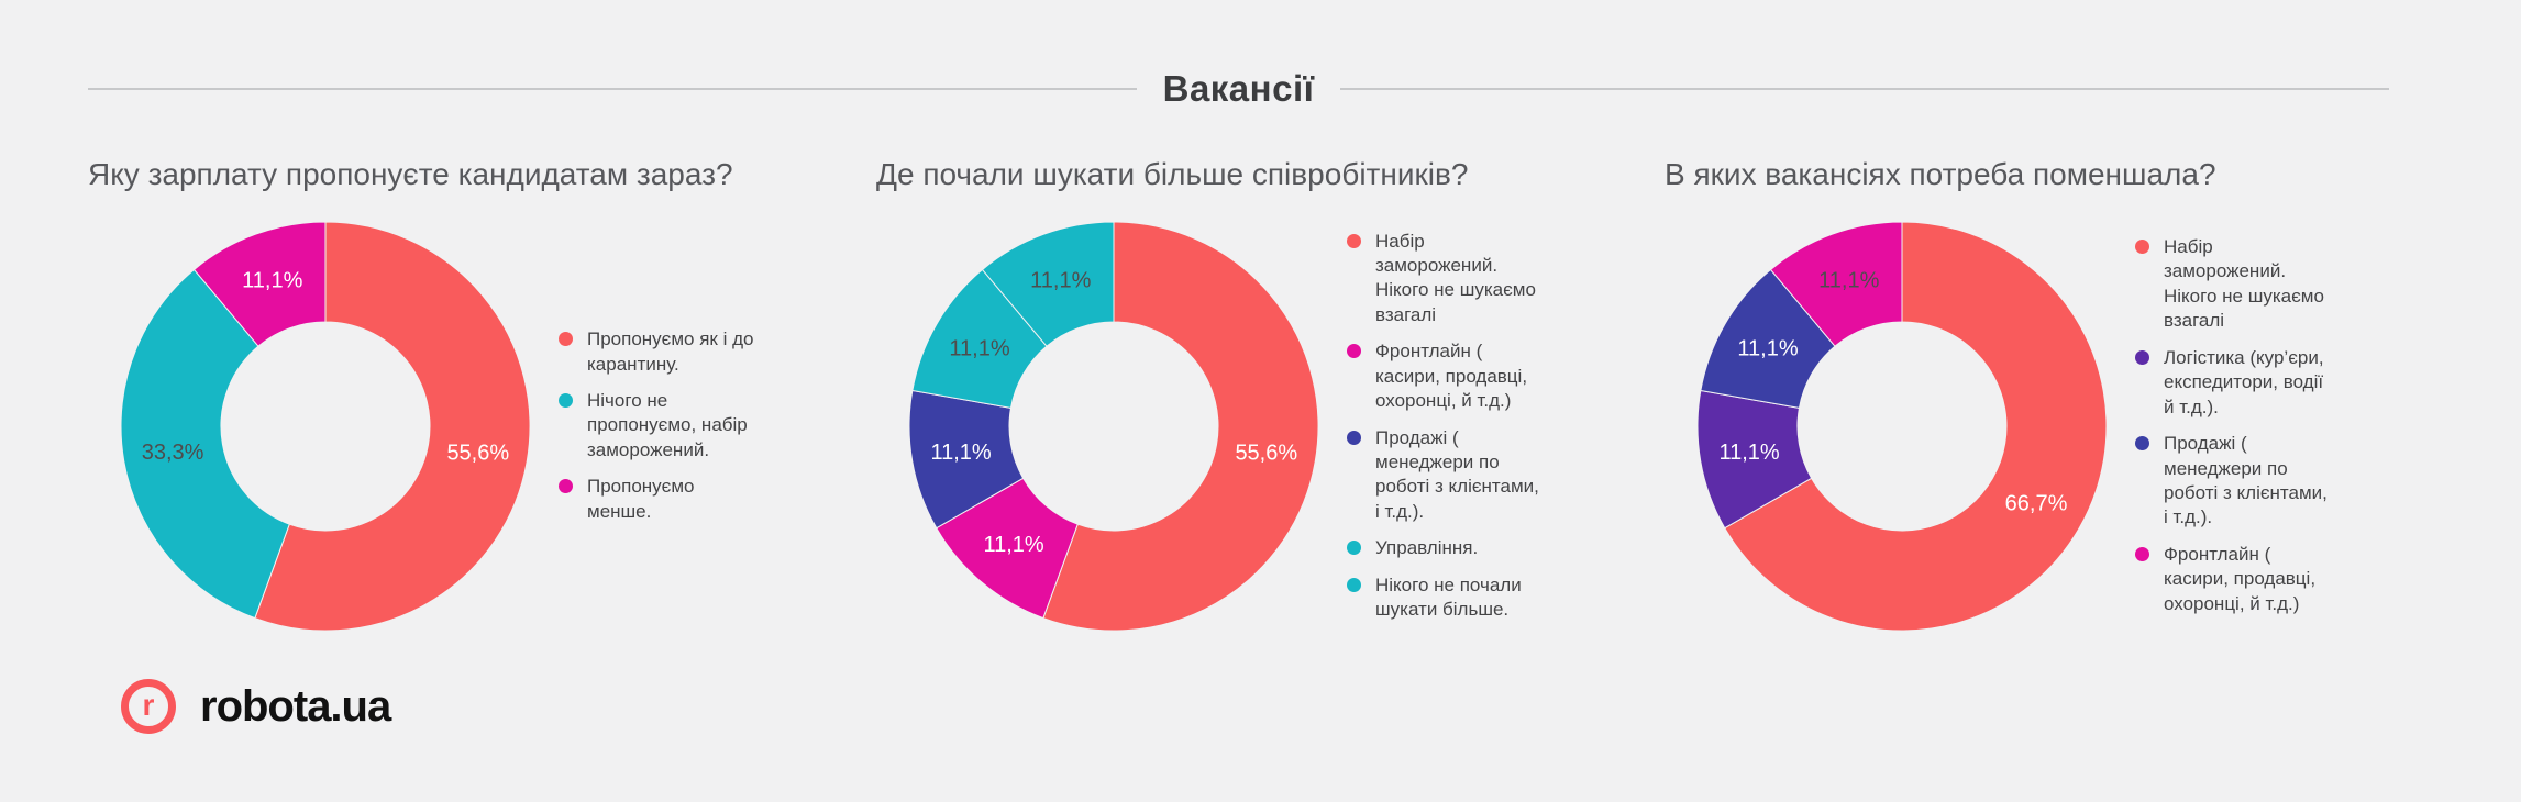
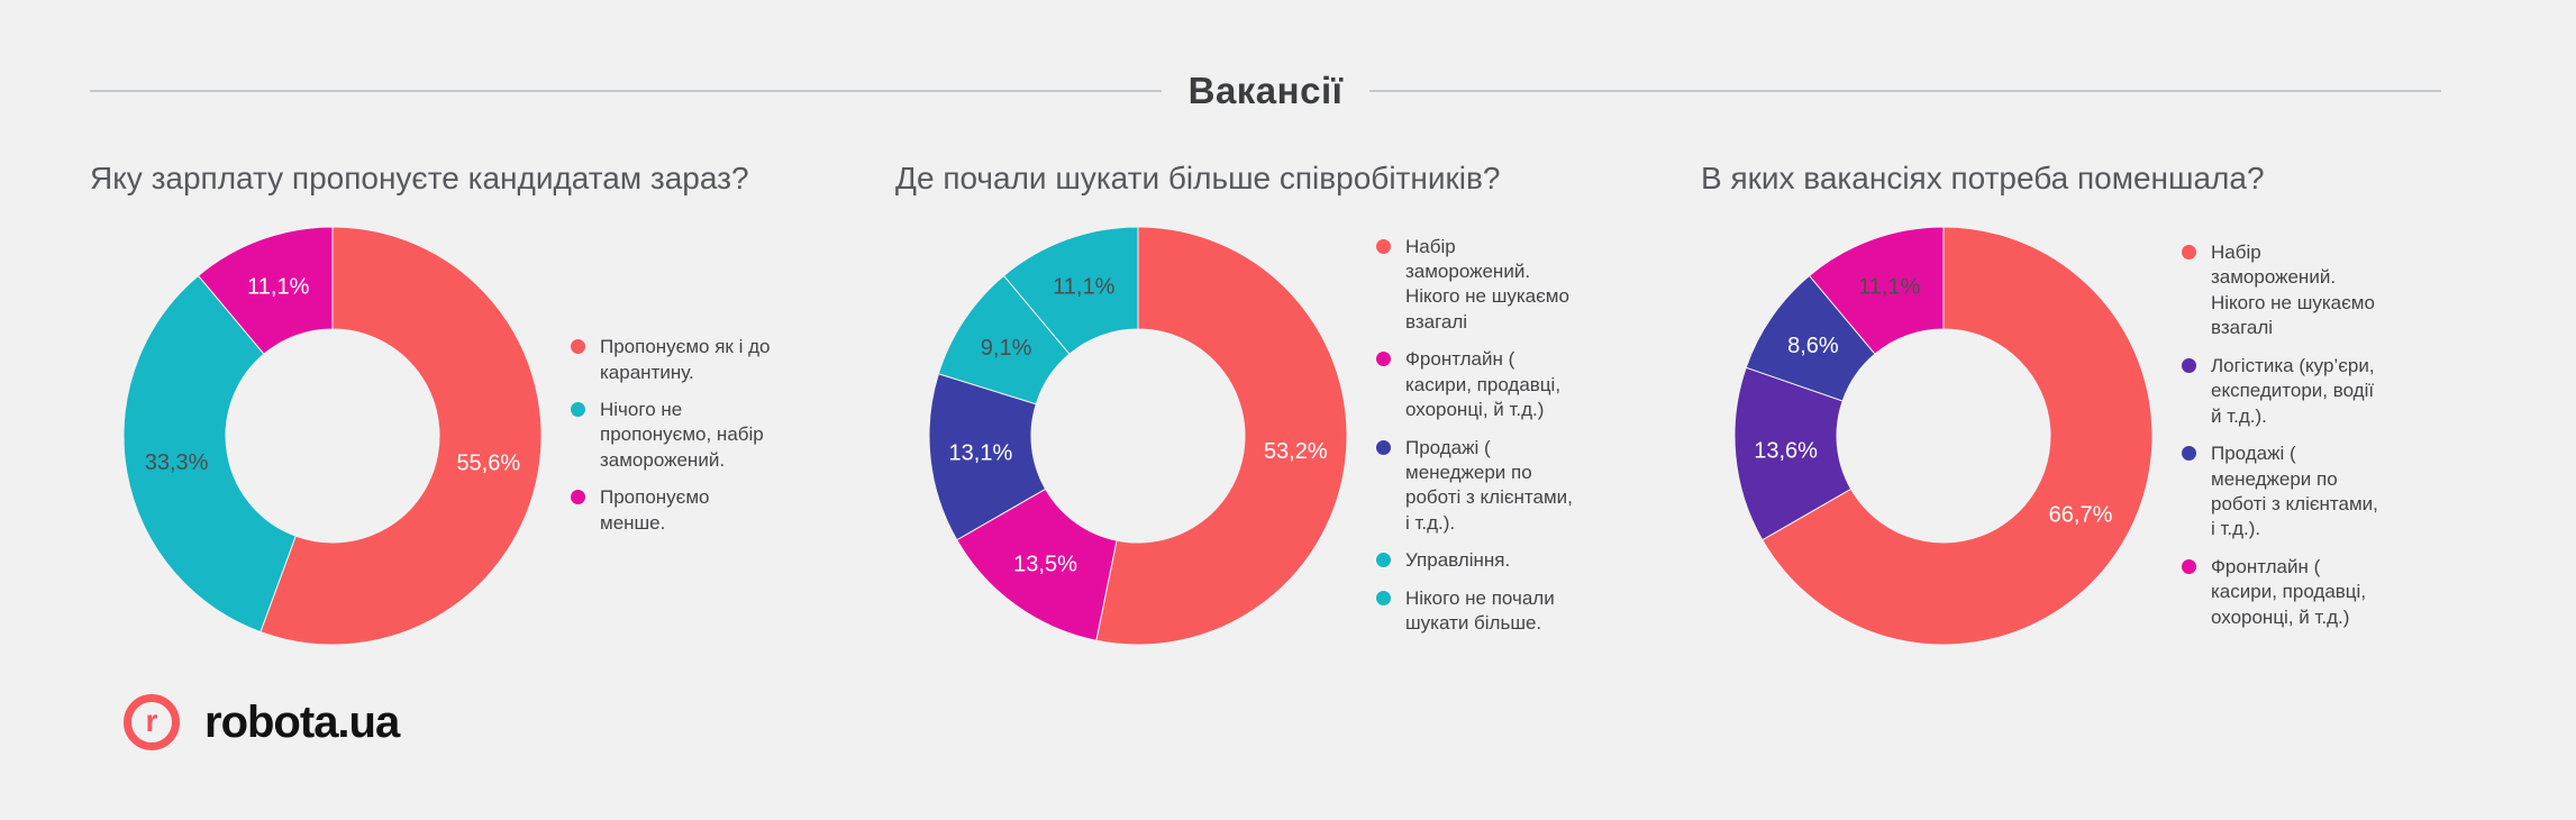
Де почали шукати більше співробітників?/Набір заморожений. Нікого не шукаємо взагалі: 55,6% -> 53,2%
Де почали шукати більше співробітників?/Фронтлайн ( касири, продавці, охоронці, й т.д.): 11,1% -> 13,5%
Де почали шукати більше співробітників?/Продажі ( менеджери по роботі з клієнтами, і т.д.).: 11,1% -> 13,1%
Де почали шукати більше співробітників?/Управління.: 11,1% -> 9,1%
В яких вакансіях потреба поменшала?/Логістика (кур’єри, експедитори, водії й т.д.).: 11,1% -> 13,6%
В яких вакансіях потреба поменшала?/Продажі ( менеджери по роботі з клієнтами, і т.д.).: 11,1% -> 8,6%
